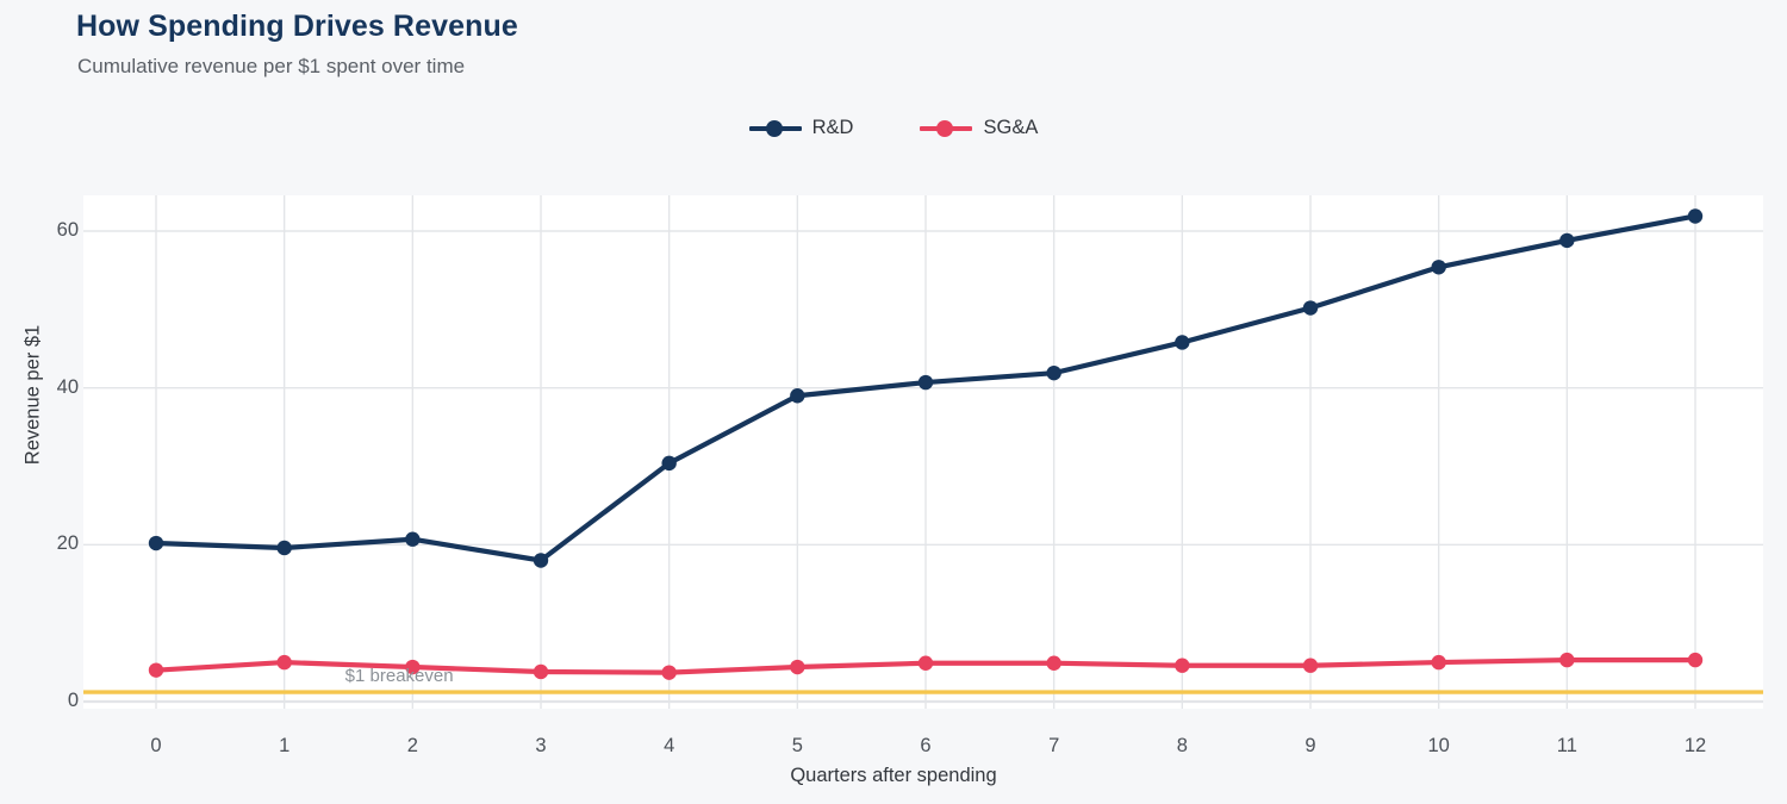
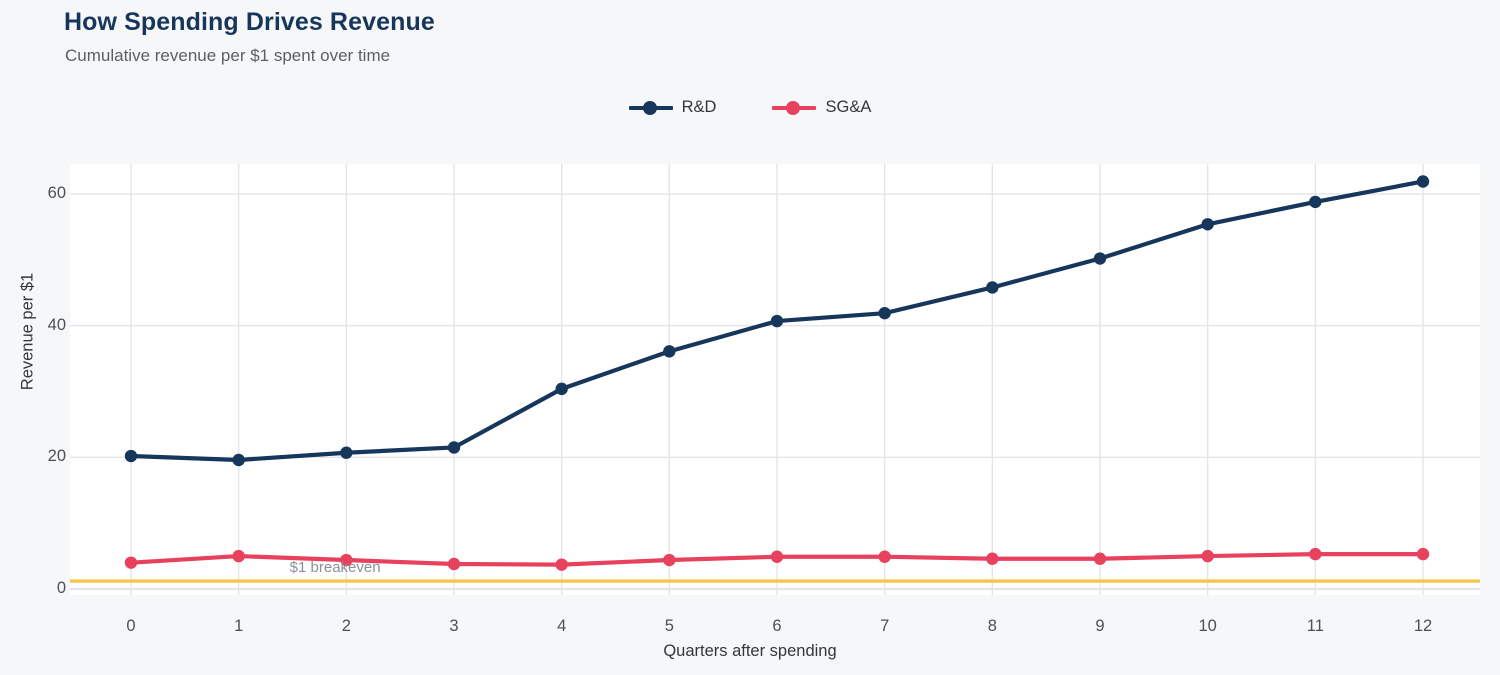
R&D/3: 18 -> 22
R&D/5: 39 -> 36
